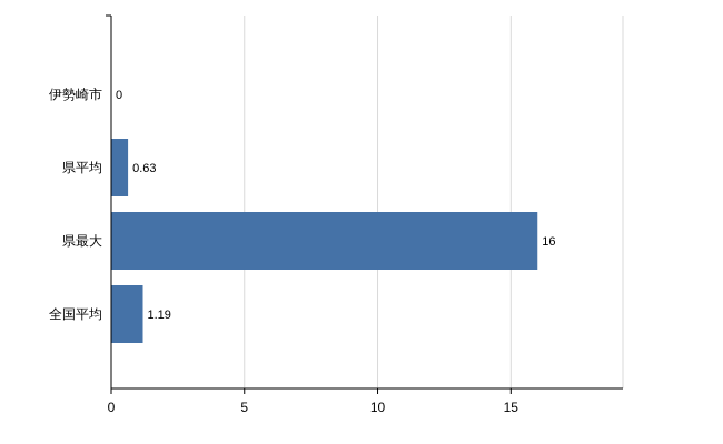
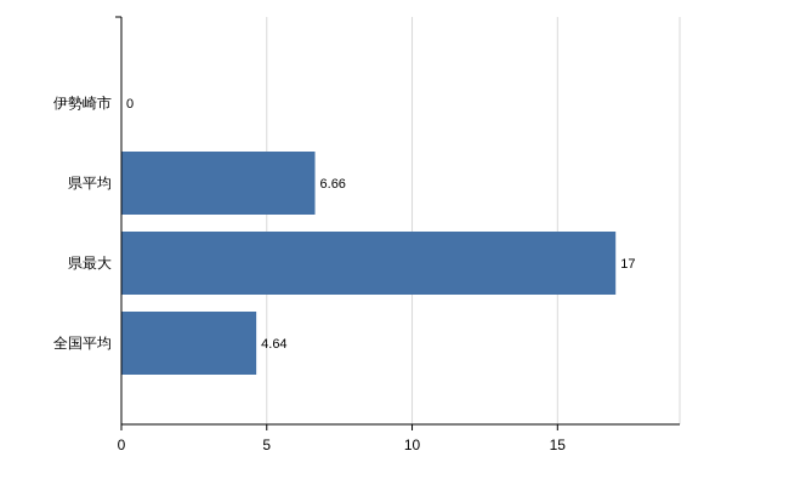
県平均: 0.63 -> 6.66
県最大: 16 -> 17
全国平均: 1.19 -> 4.64
